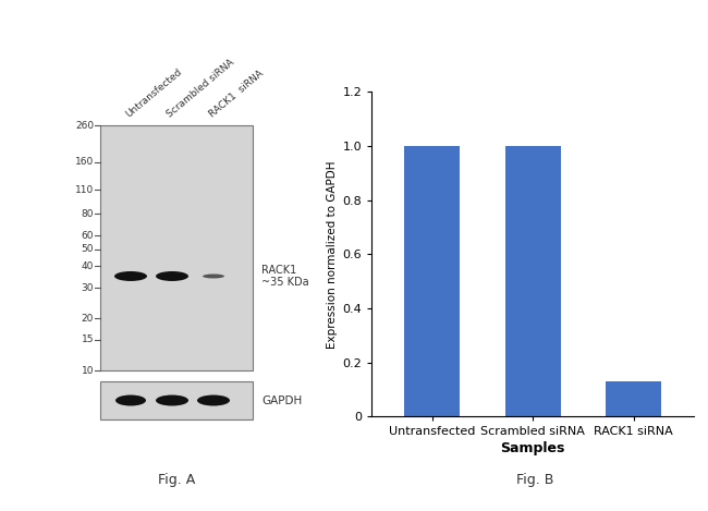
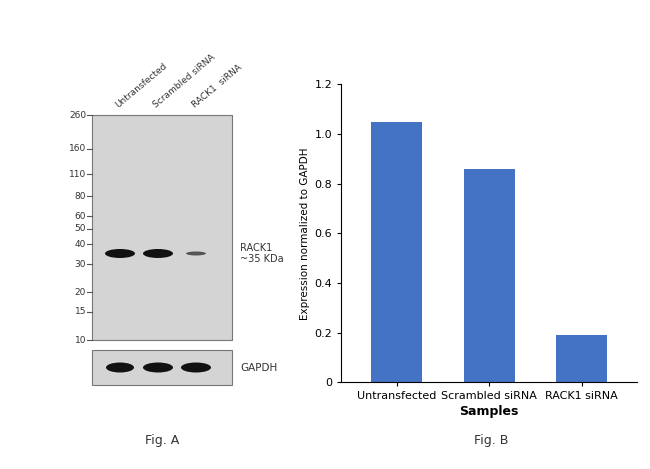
Untransfected: 1.00 -> 1.05
Scrambled siRNA: 1.00 -> 0.86
RACK1 siRNA: 0.13 -> 0.19
